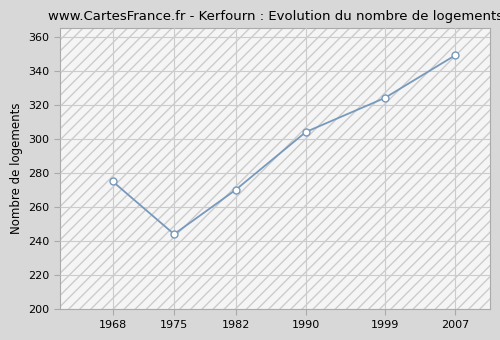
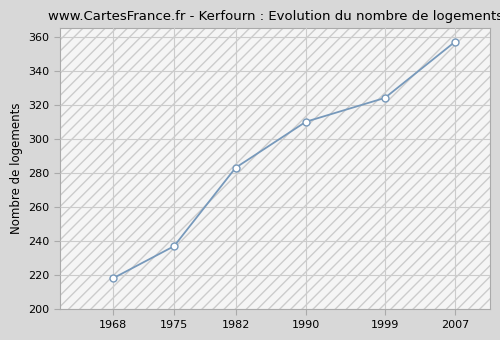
1968: 275 -> 218
1975: 244 -> 237
1982: 270 -> 283
1990: 304 -> 310
2007: 349 -> 357
